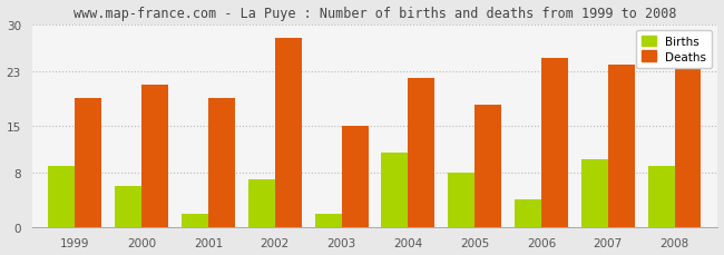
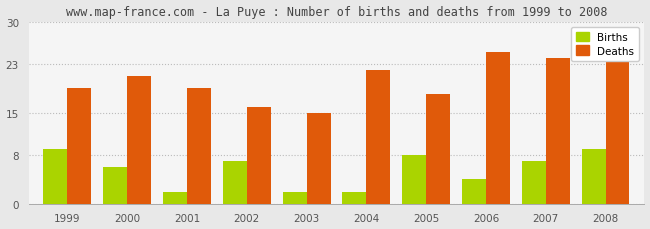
Deaths/2002: 28 -> 16
Births/2004: 11 -> 2
Births/2007: 10 -> 7
